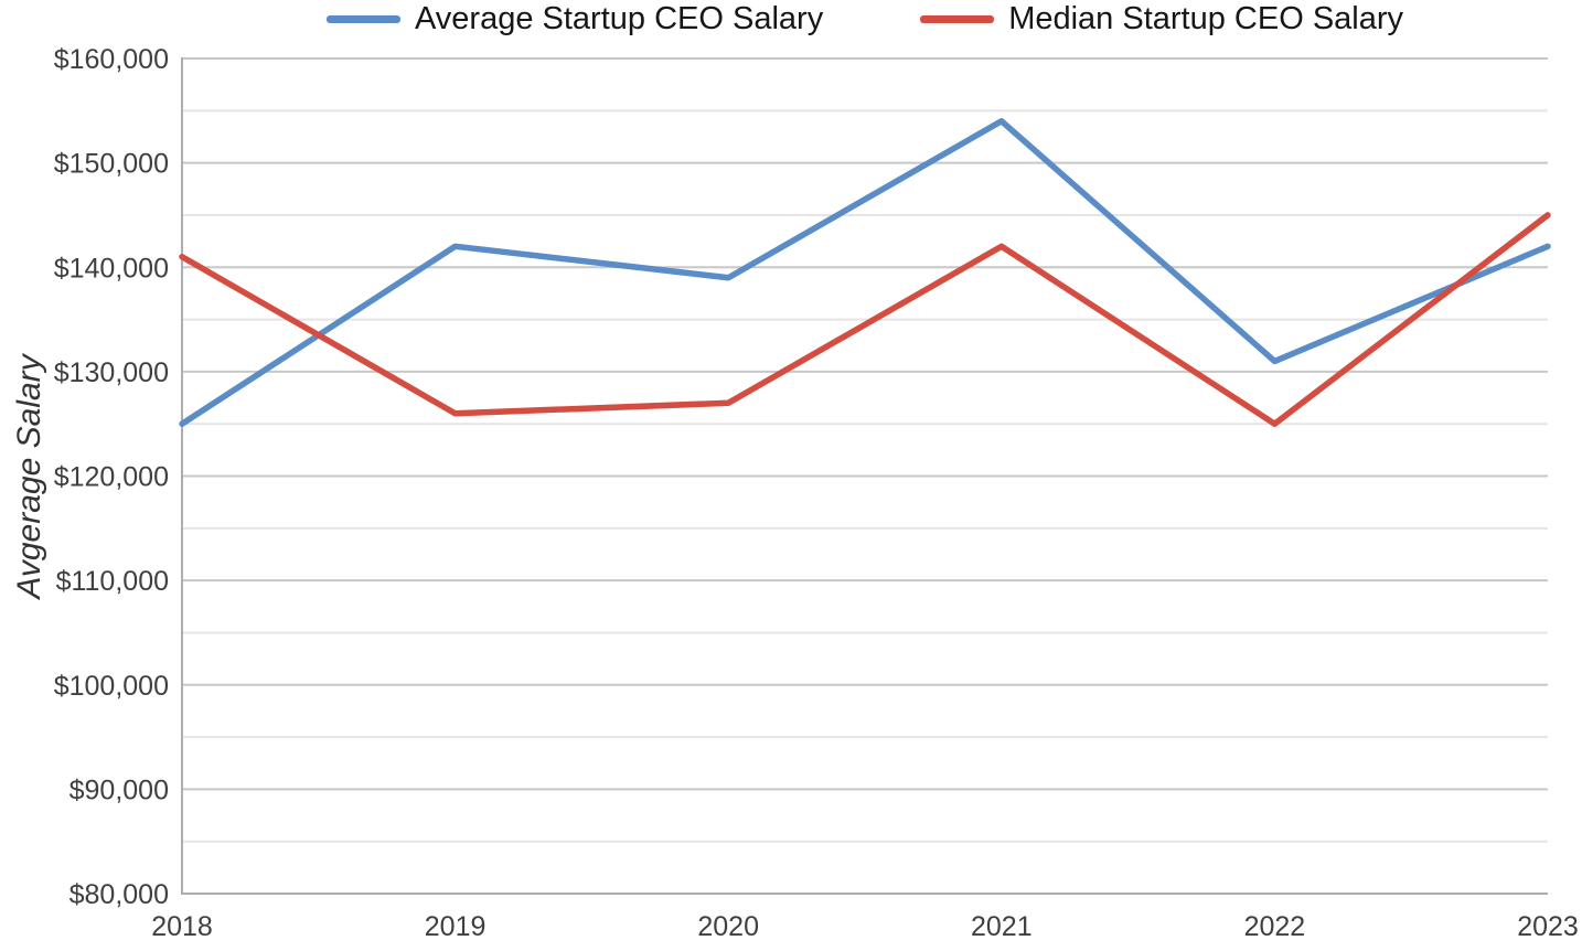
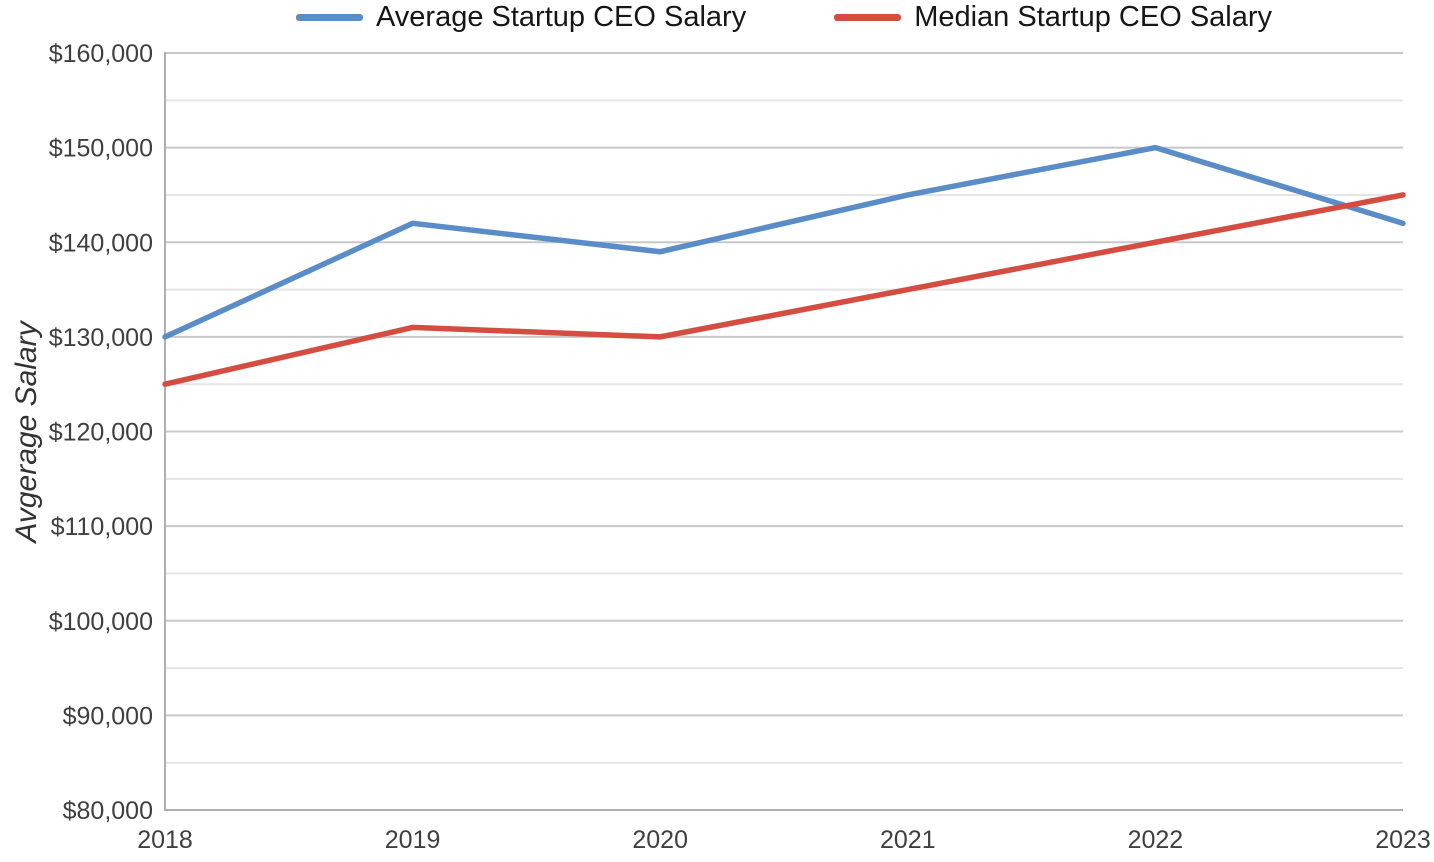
Average Startup CEO Salary/2018: $125000 -> $130000
Median Startup CEO Salary/2018: $141000 -> $125000
Median Startup CEO Salary/2019: $126000 -> $131000
Median Startup CEO Salary/2020: $127000 -> $130000
Average Startup CEO Salary/2021: $154000 -> $145000
Median Startup CEO Salary/2021: $142000 -> $135000
Average Startup CEO Salary/2022: $131000 -> $150000
Median Startup CEO Salary/2022: $125000 -> $140000
